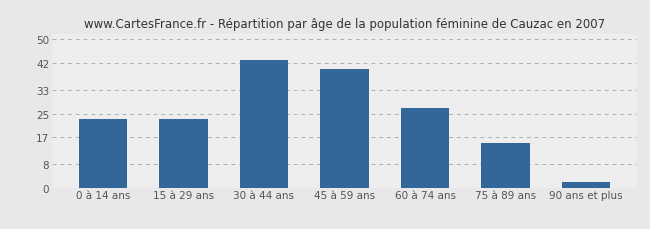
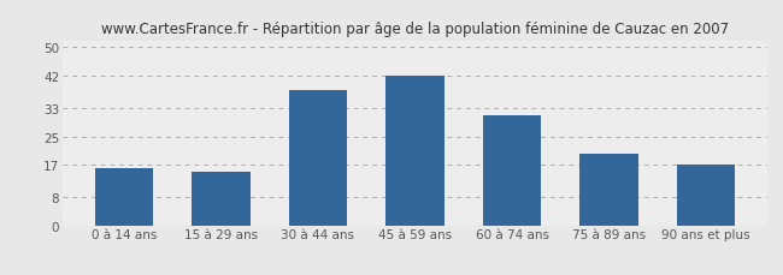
0 à 14 ans: 23 -> 16
15 à 29 ans: 23 -> 15
30 à 44 ans: 43 -> 38
45 à 59 ans: 40 -> 42
60 à 74 ans: 27 -> 31
75 à 89 ans: 15 -> 20
90 ans et plus: 2 -> 17
